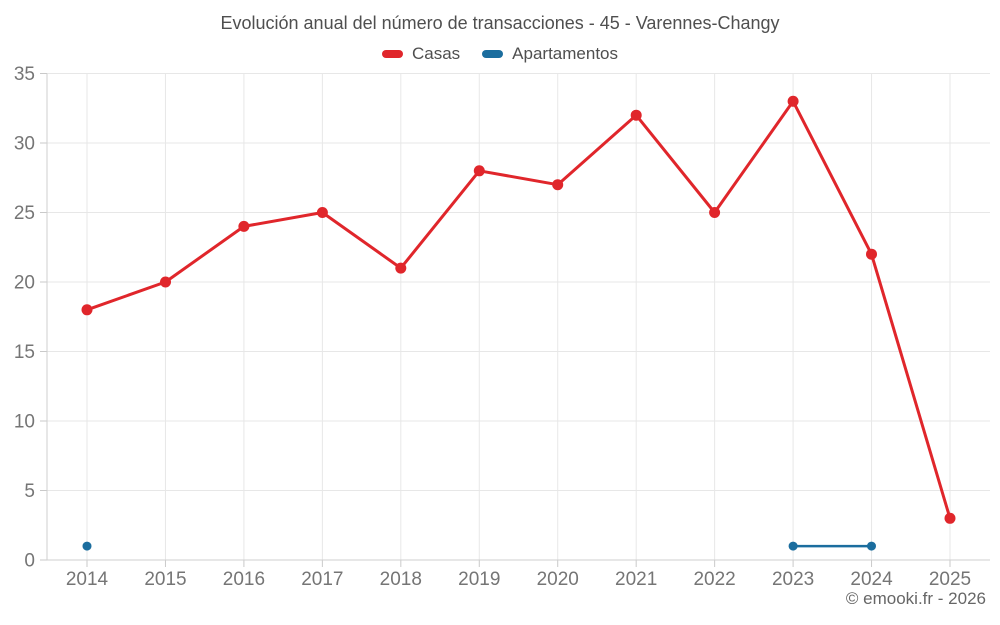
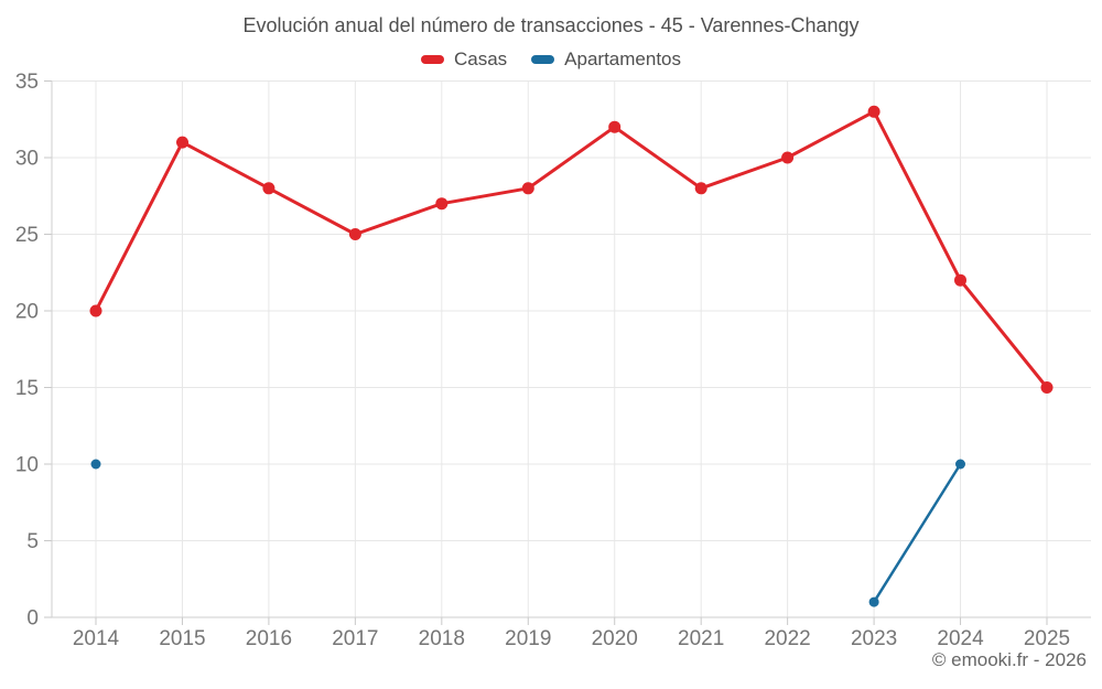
Casas/2014: 18 -> 20
Apartamentos/2014: 1 -> 10
Casas/2015: 20 -> 31
Casas/2016: 24 -> 28
Casas/2018: 21 -> 27
Casas/2020: 27 -> 32
Casas/2021: 32 -> 28
Casas/2022: 25 -> 30
Apartamentos/2024: 1 -> 10
Casas/2025: 3 -> 15
